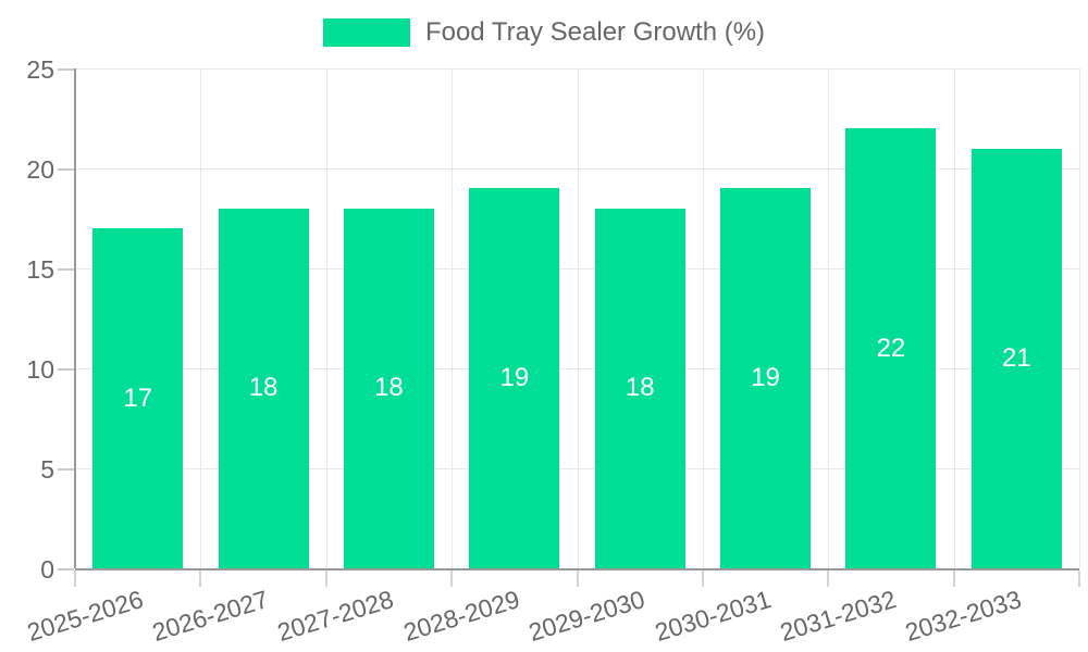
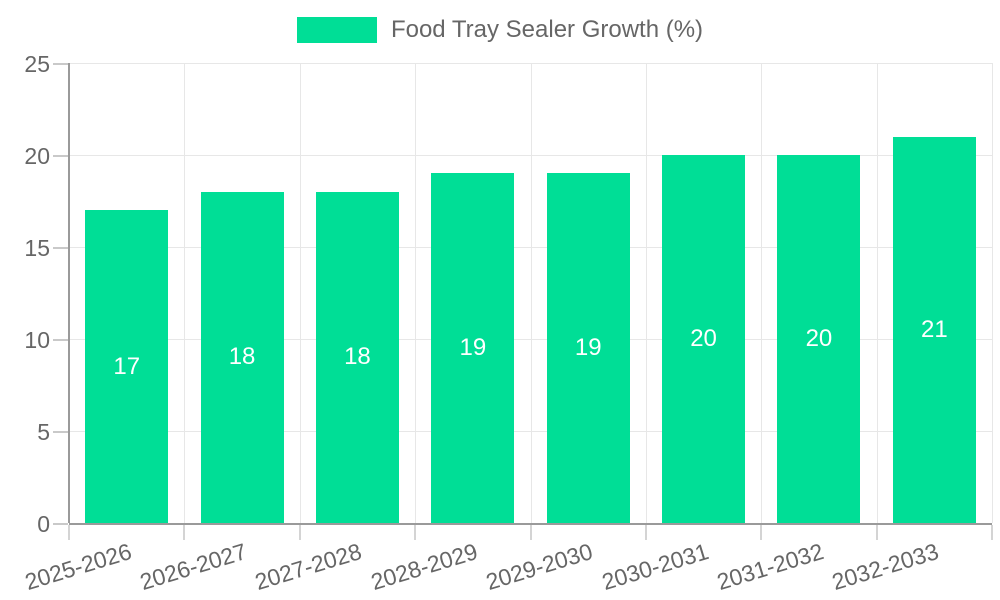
2029-2030: 18 -> 19
2030-2031: 19 -> 20
2031-2032: 22 -> 20
